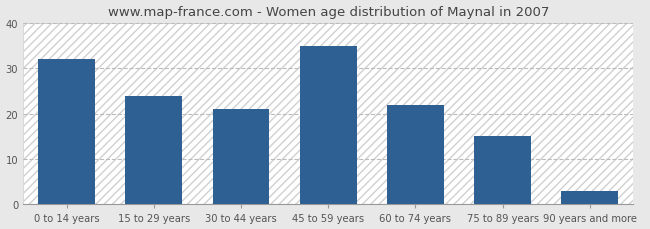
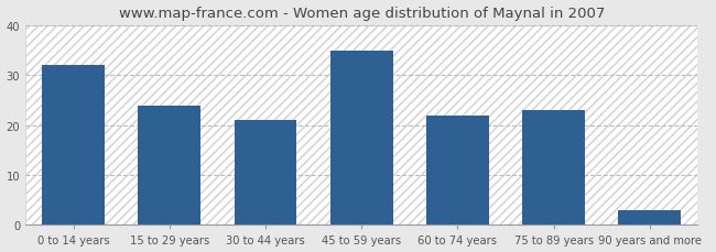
75 to 89 years: 15 -> 23
